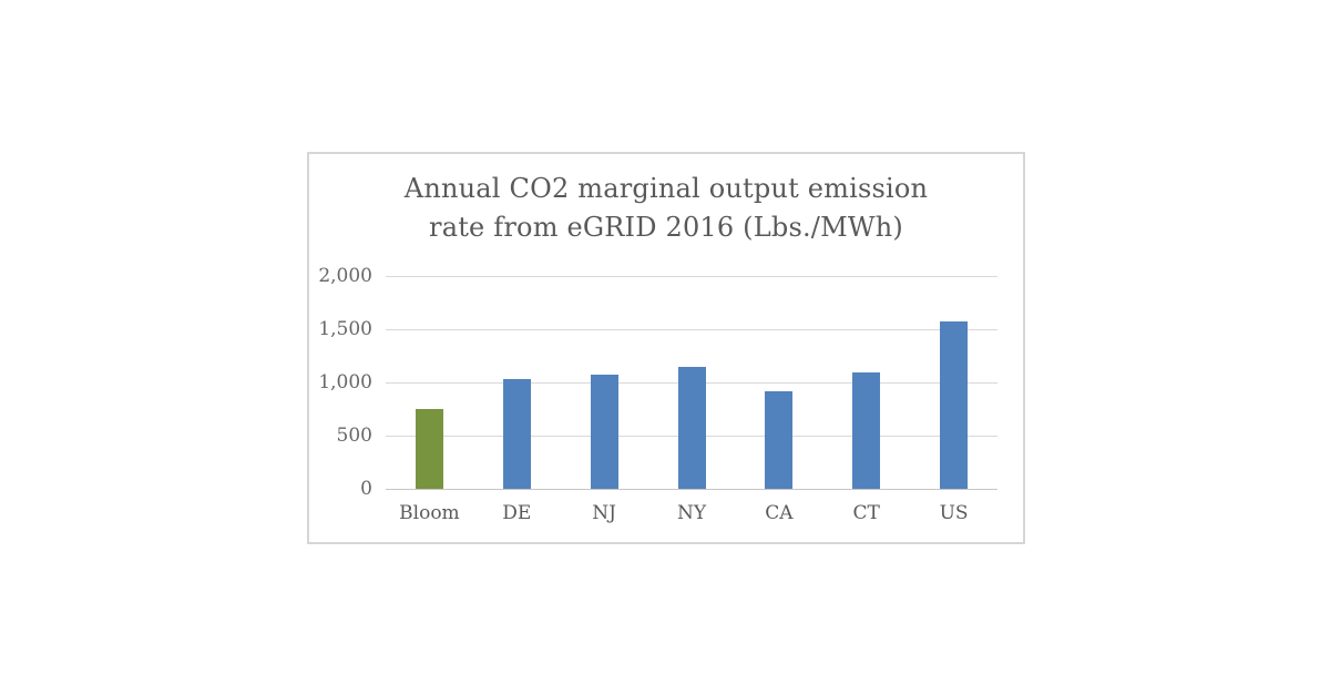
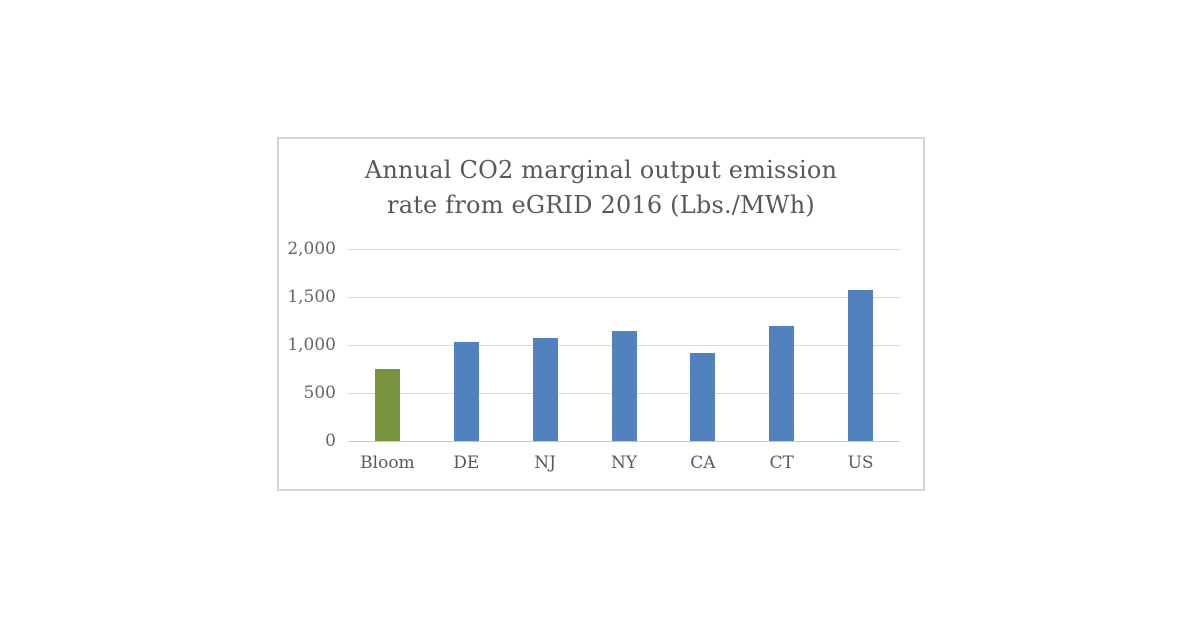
CT: 1100 -> 1200
